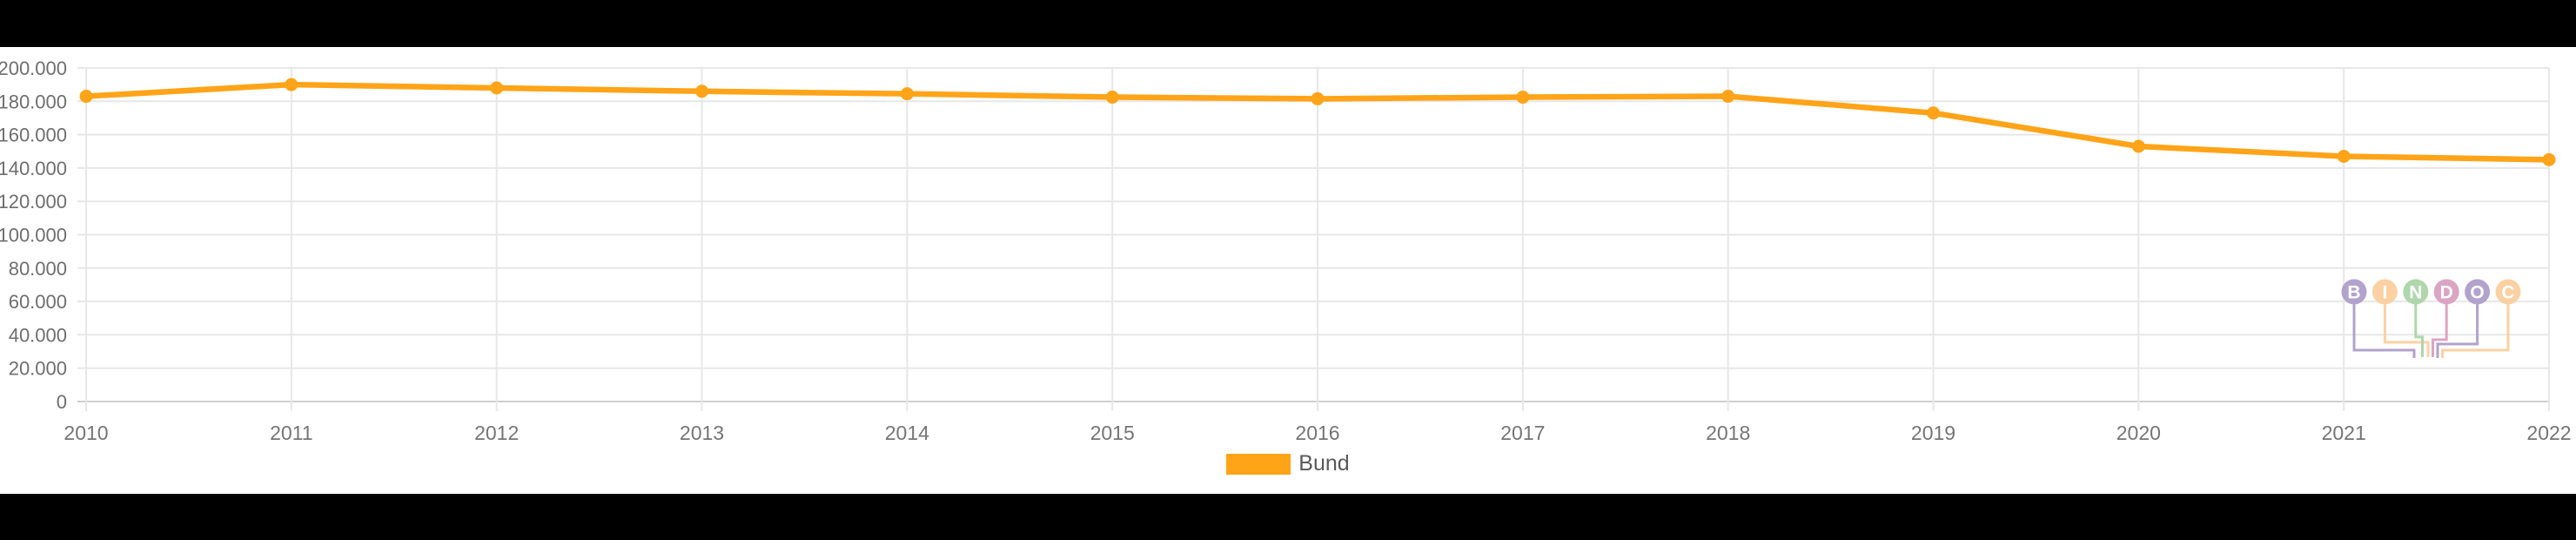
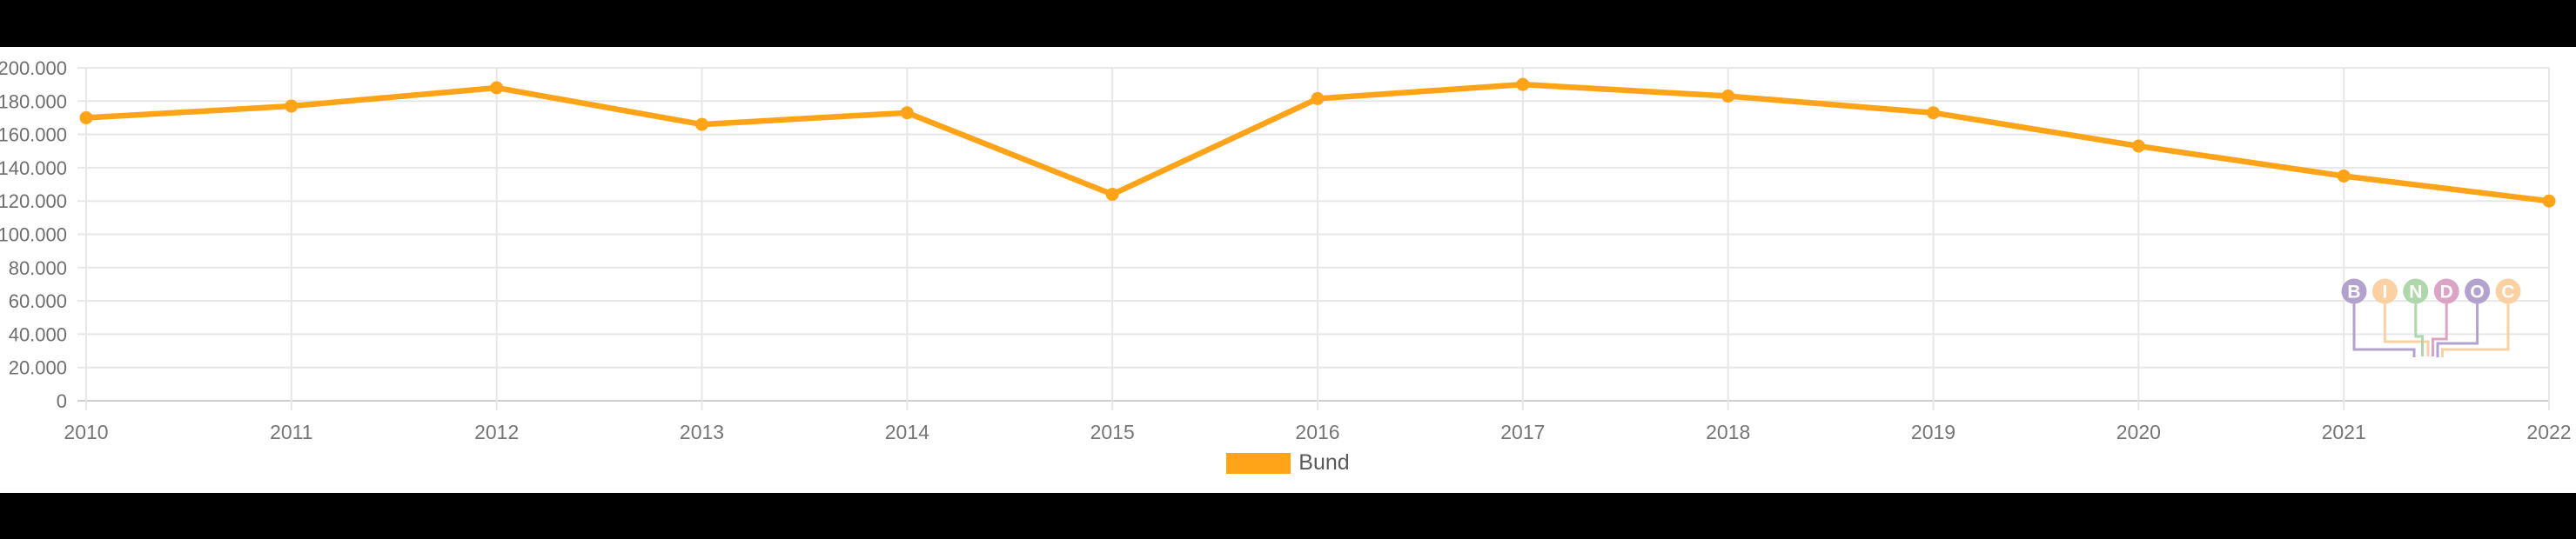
2010: 183000 -> 170000
2011: 190000 -> 177000
2013: 186000 -> 166000
2014: 184000 -> 173000
2015: 182000 -> 124000
2017: 182000 -> 190000
2021: 147000 -> 135000
2022: 145000 -> 120000
